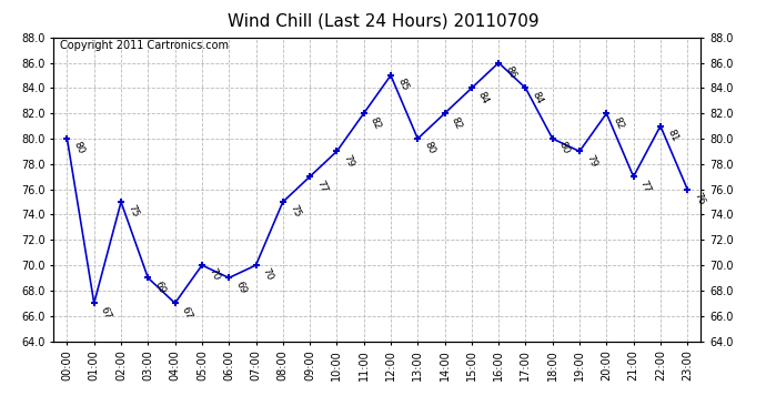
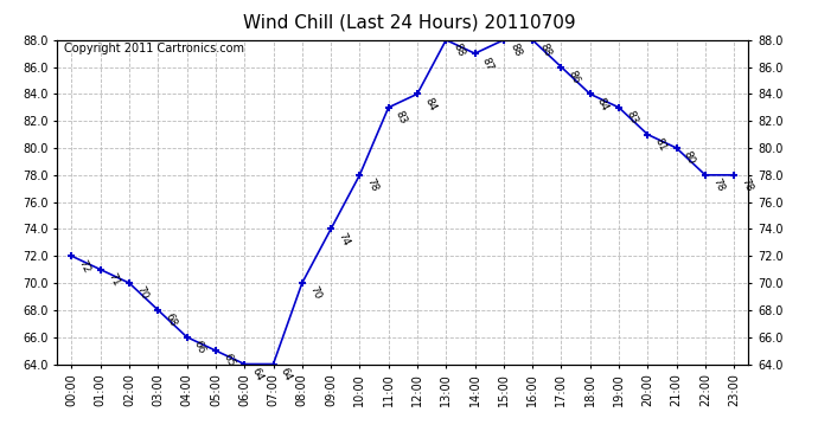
00:00: 80 -> 72
01:00: 67 -> 71
02:00: 75 -> 70
03:00: 69 -> 68
04:00: 67 -> 66
05:00: 70 -> 65
06:00: 69 -> 64
07:00: 70 -> 64
08:00: 75 -> 70
09:00: 77 -> 74
10:00: 79 -> 78
11:00: 82 -> 83
12:00: 85 -> 84
13:00: 80 -> 88
14:00: 82 -> 87
15:00: 84 -> 88
16:00: 86 -> 88
17:00: 84 -> 86
18:00: 80 -> 84
19:00: 79 -> 83
20:00: 82 -> 81
21:00: 77 -> 80
22:00: 81 -> 78
23:00: 76 -> 78
